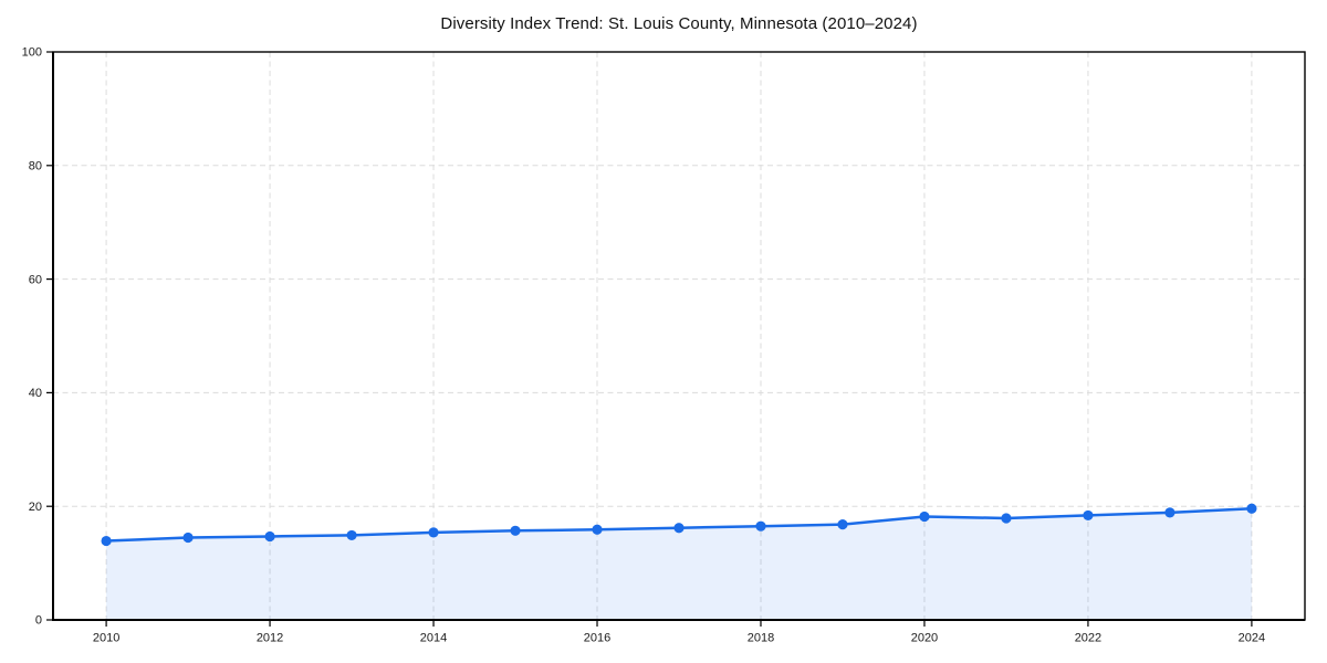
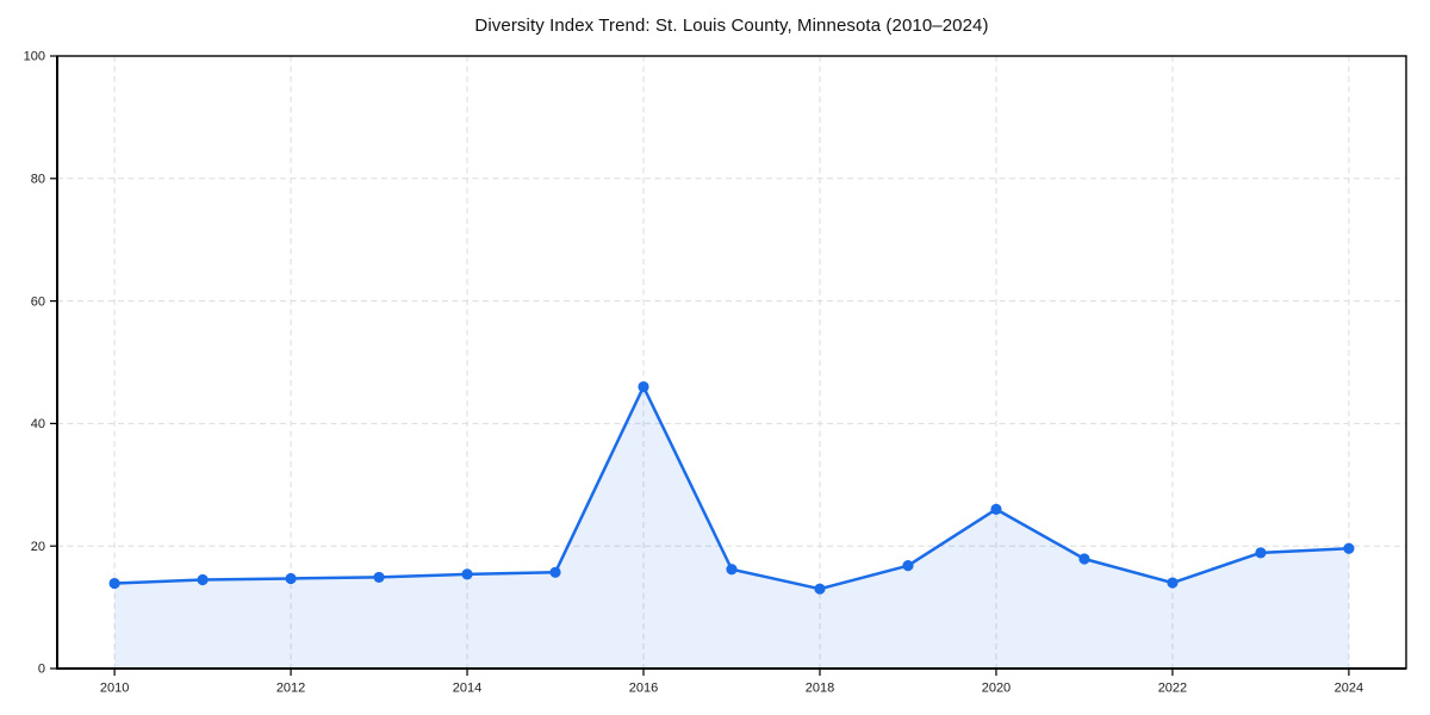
2016: 16 -> 46
2018: 16 -> 13
2020: 18 -> 26
2022: 18 -> 14
